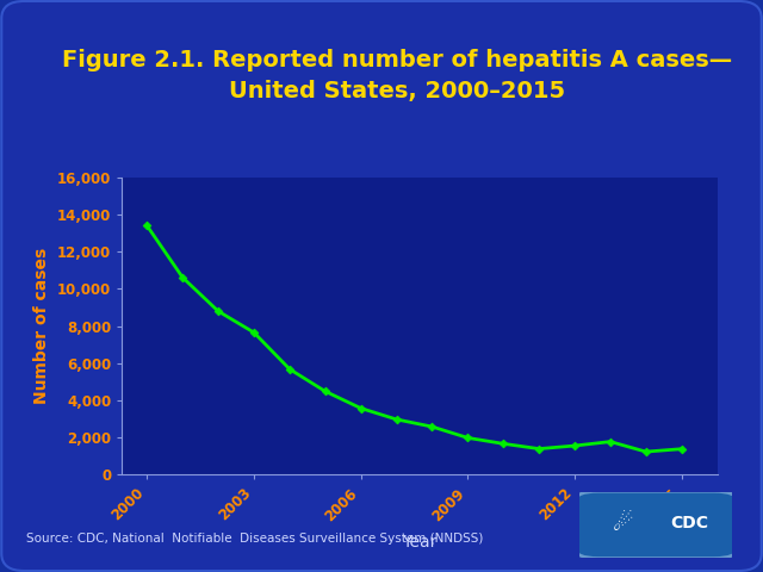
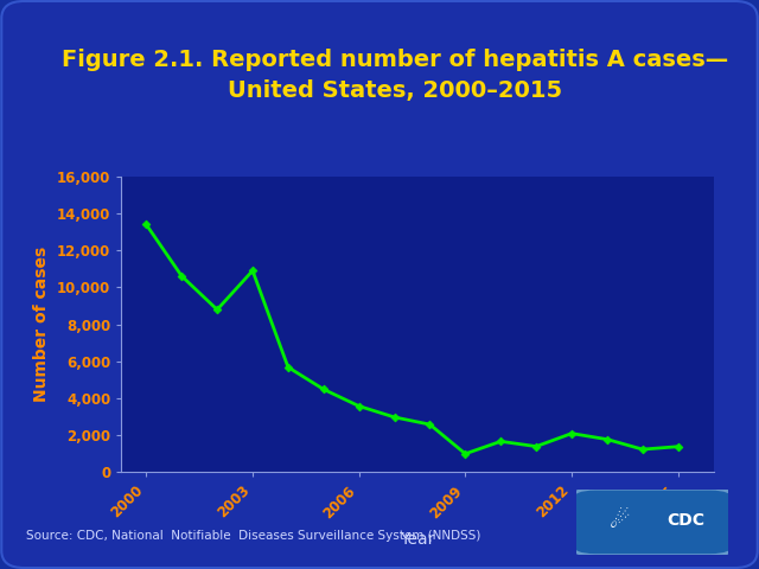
2003: 7,700 -> 10,900
2009: 2,000 -> 1,000
2012: 1,600 -> 2,100
